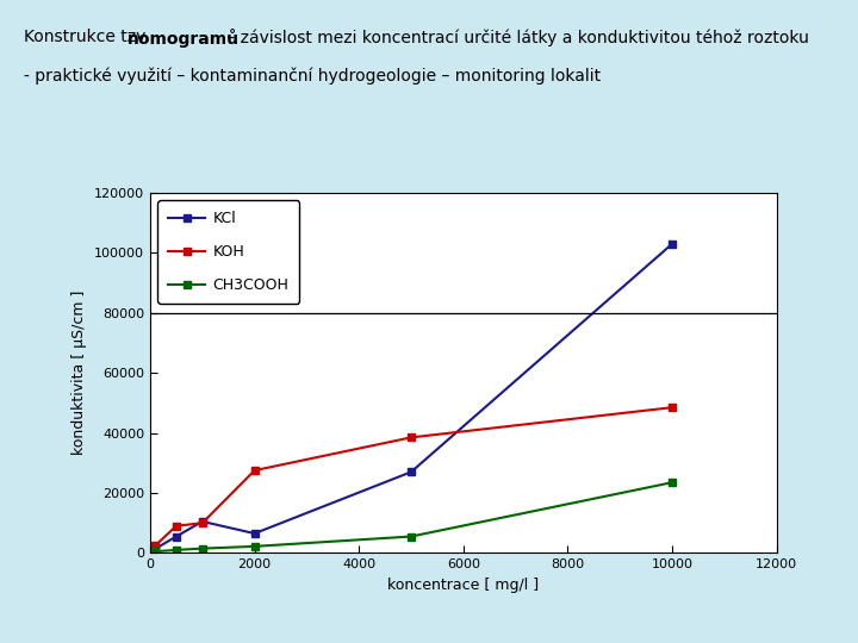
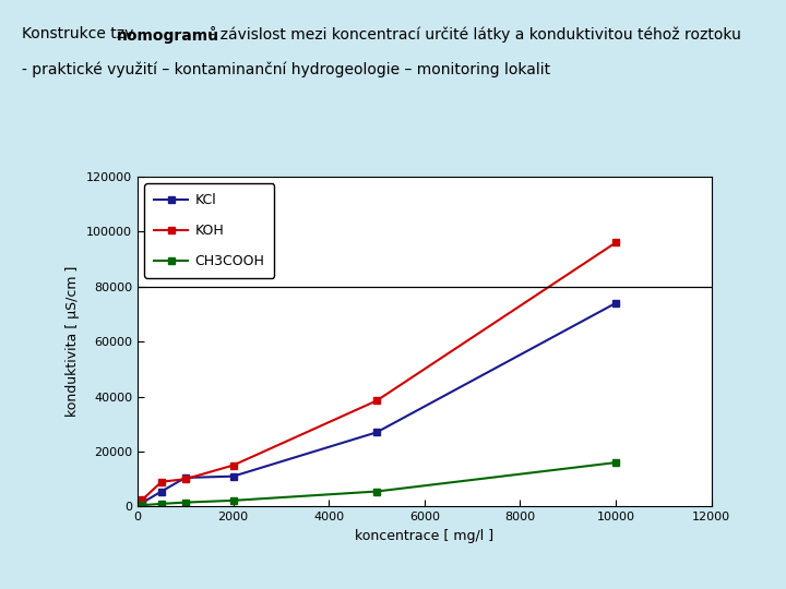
KCl/2000: 6500 -> 11000
KOH/2000: 27500 -> 15000
KCl/10000: 103000 -> 74000
KOH/10000: 48500 -> 96000
CH3COOH/10000: 23500 -> 16000
